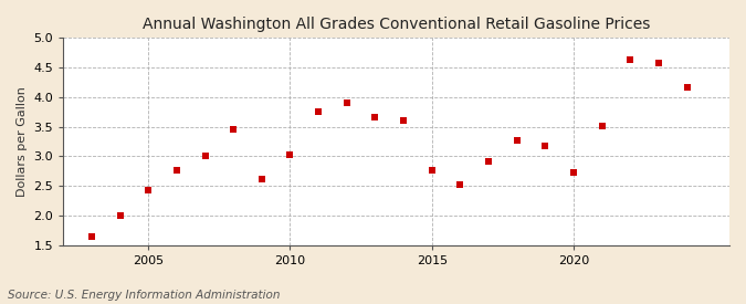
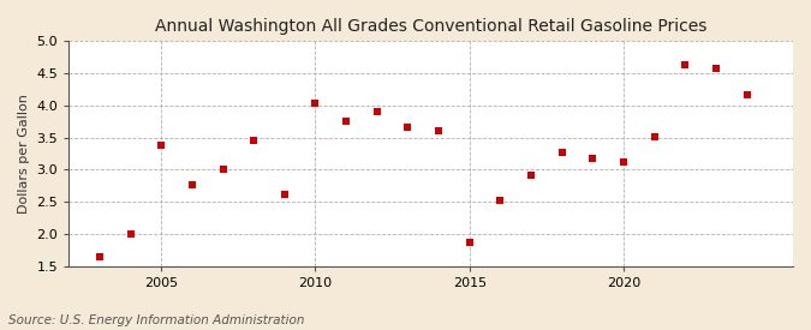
2005: 2.43 -> 3.38
2010: 3.03 -> 4.04
2015: 2.76 -> 1.86
2020: 2.72 -> 3.12
